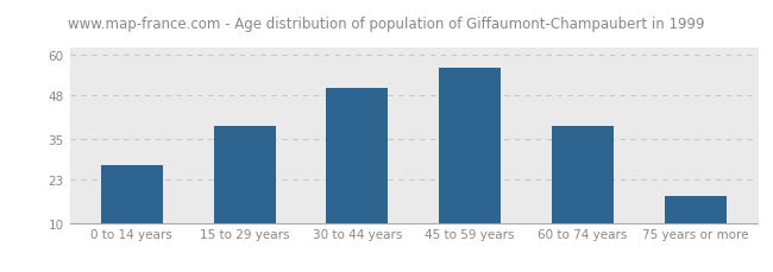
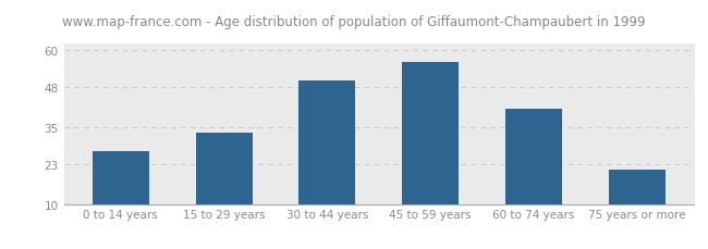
15 to 29 years: 39 -> 33
60 to 74 years: 39 -> 41
75 years or more: 18 -> 21
